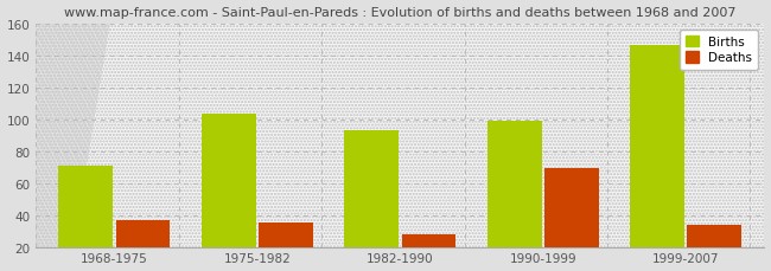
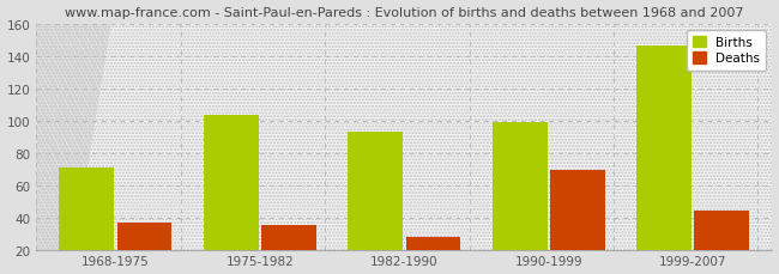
Deaths/1999-2007: 34 -> 44
